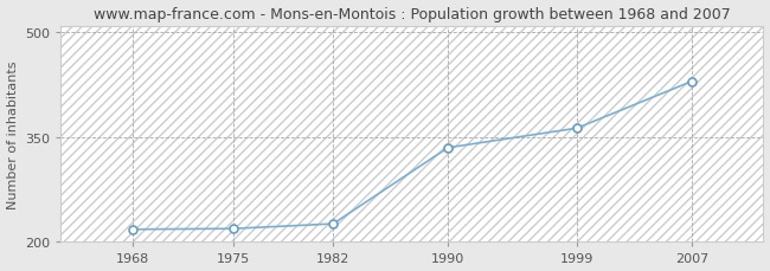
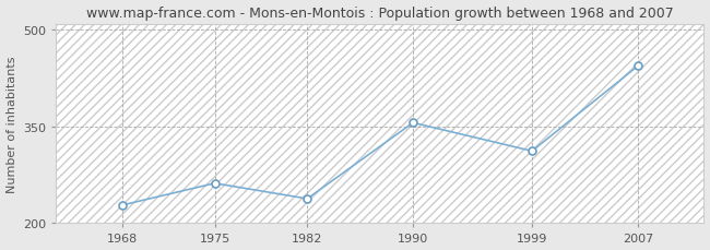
1968: 218 -> 228
1975: 219 -> 262
1982: 226 -> 238
1990: 335 -> 356
1999: 363 -> 312
2007: 430 -> 444
